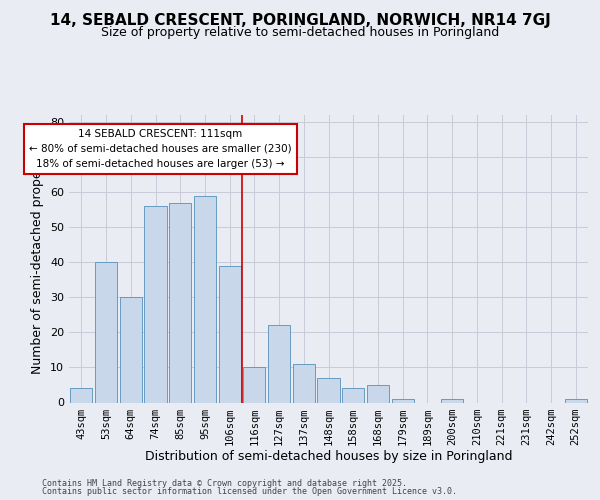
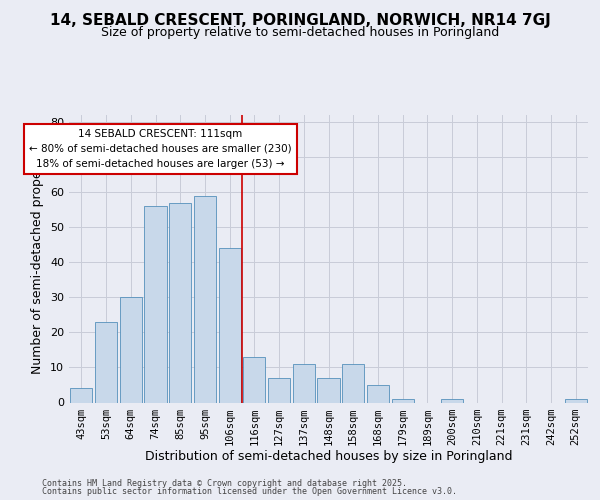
53sqm: 40 -> 23
106sqm: 39 -> 44
116sqm: 10 -> 13
127sqm: 22 -> 7
158sqm: 4 -> 11
